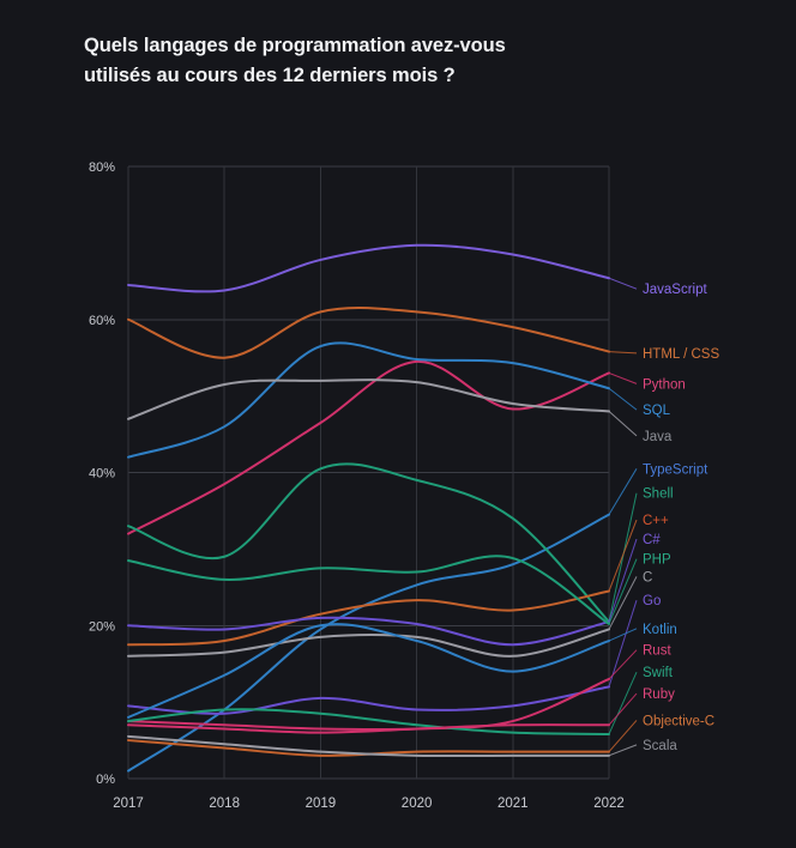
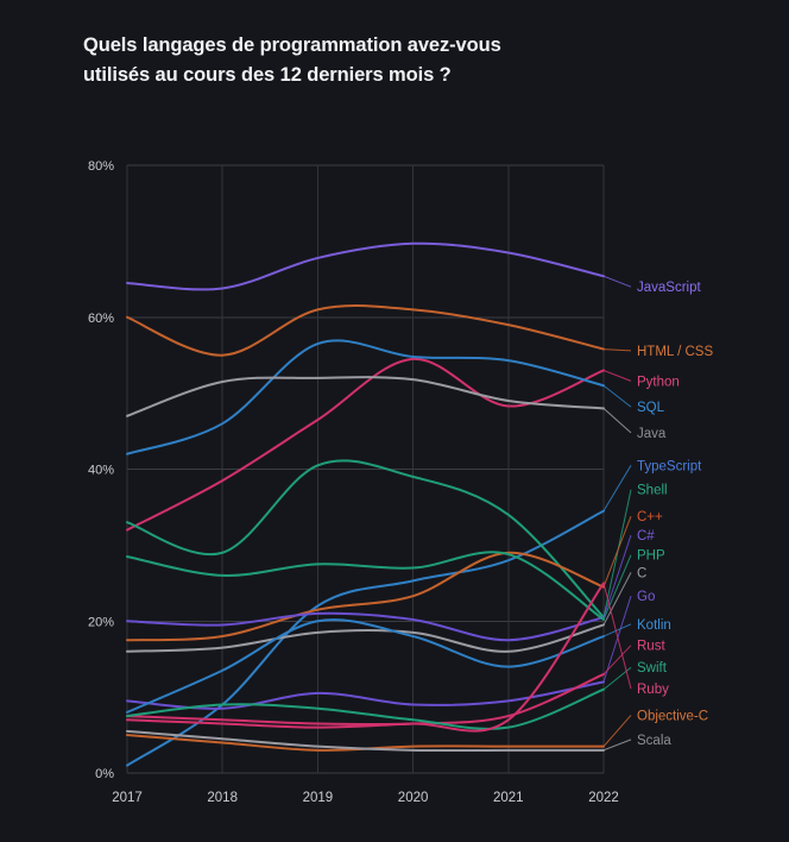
TypeScript/2019: 20% -> 22%
C++/2021: 22% -> 29%
Swift/2022: 6% -> 11%
Ruby/2022: 7% -> 25%
